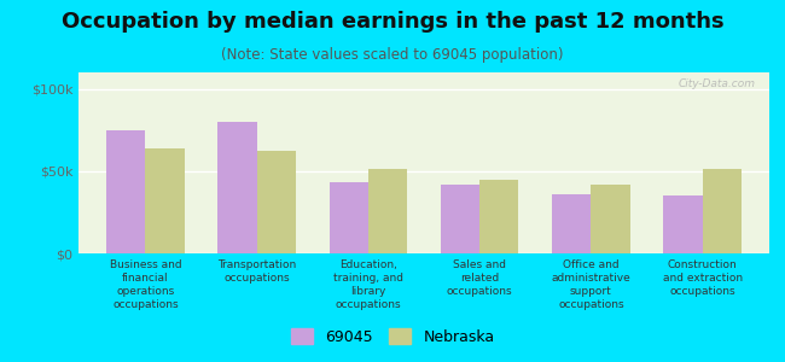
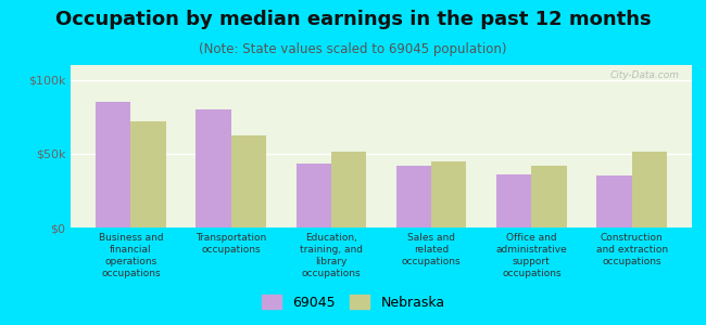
69045/Business and financial operations occupations: $75k -> $85k
Nebraska/Business and financial operations occupations: $64k -> $72k
